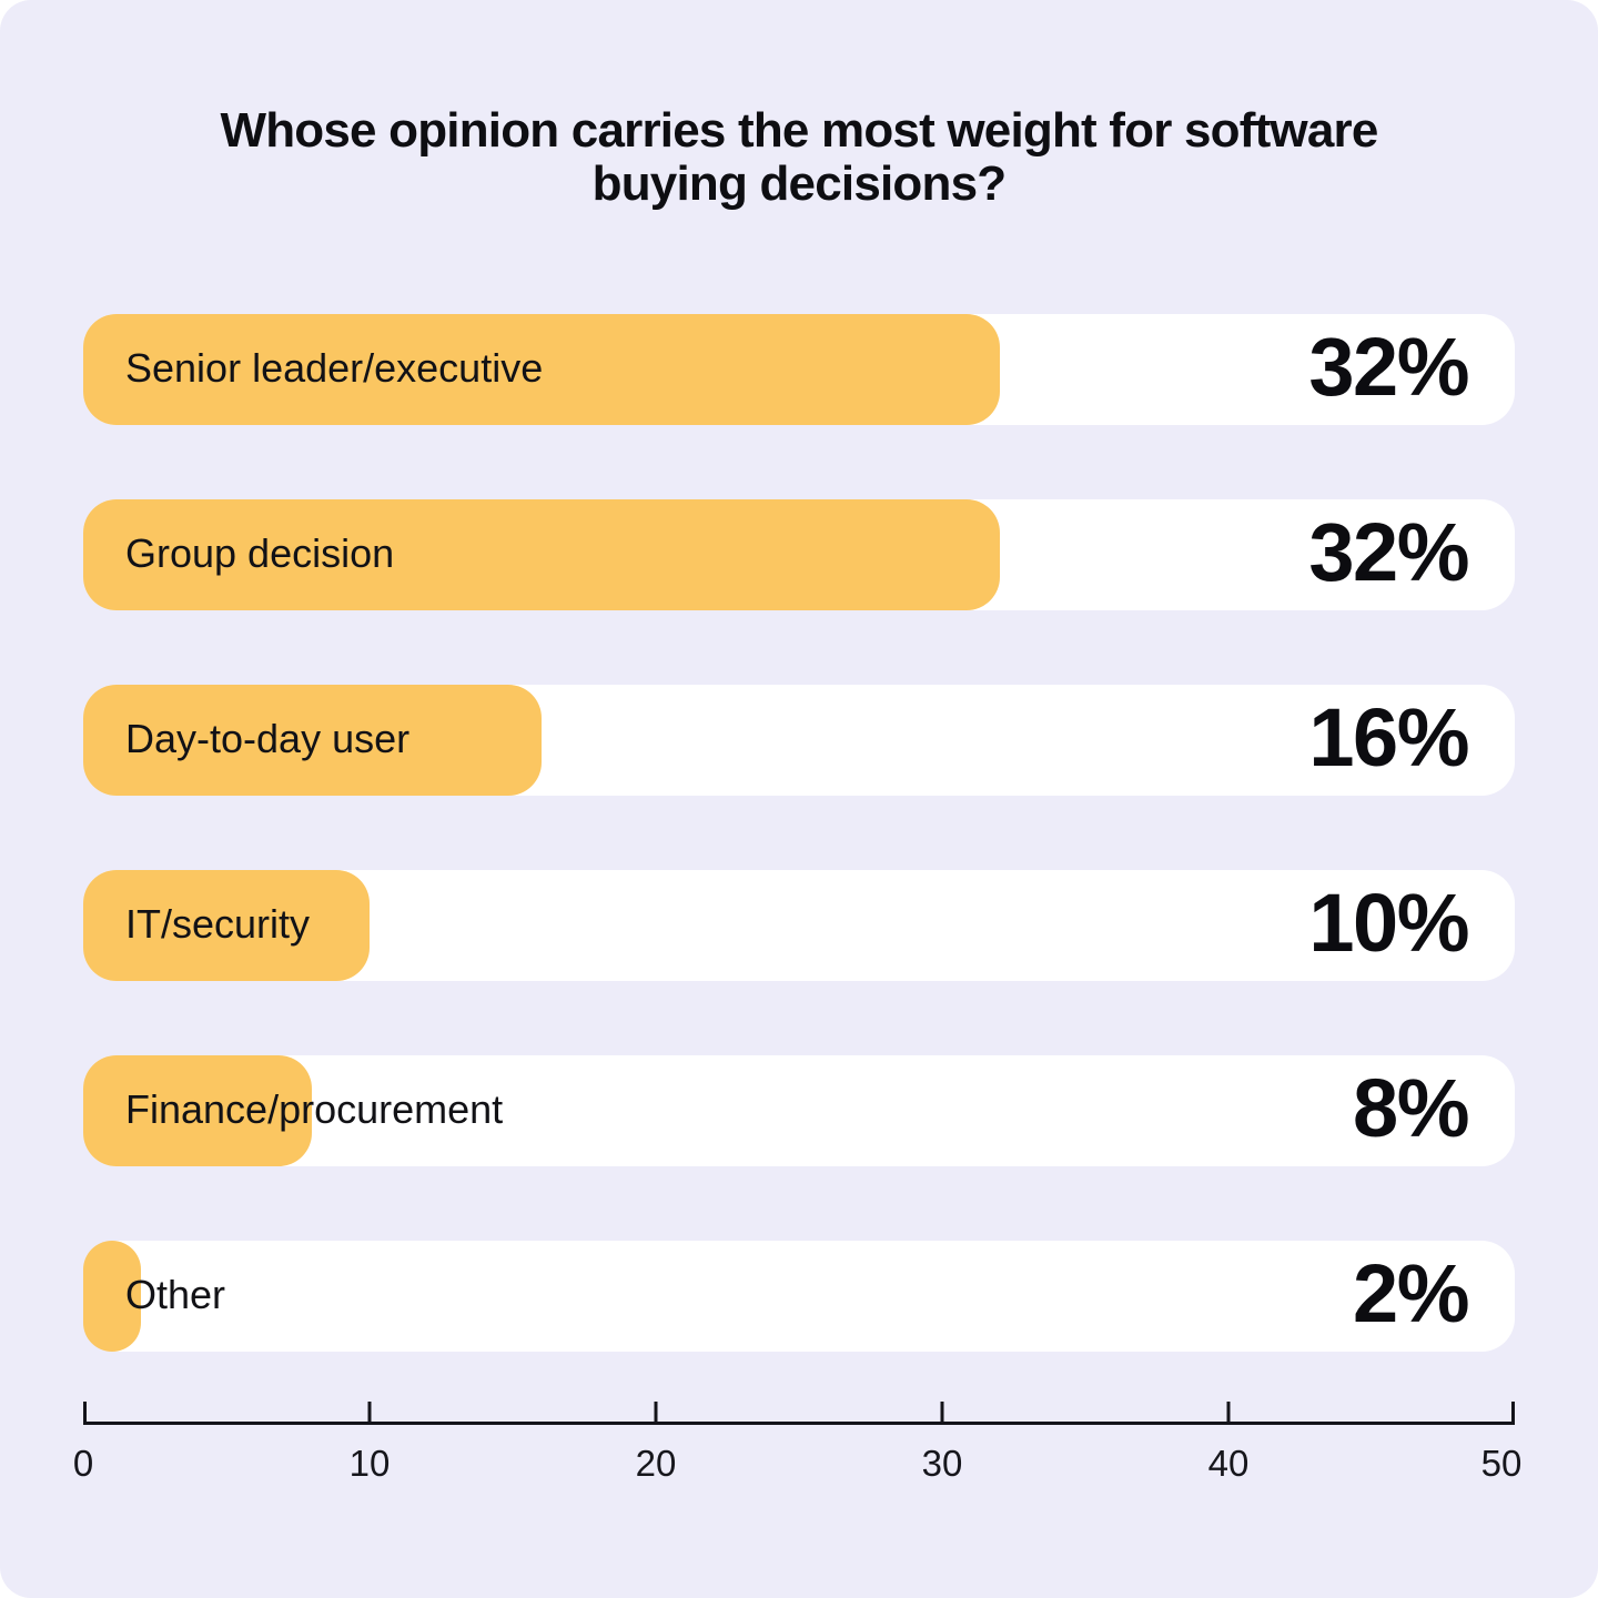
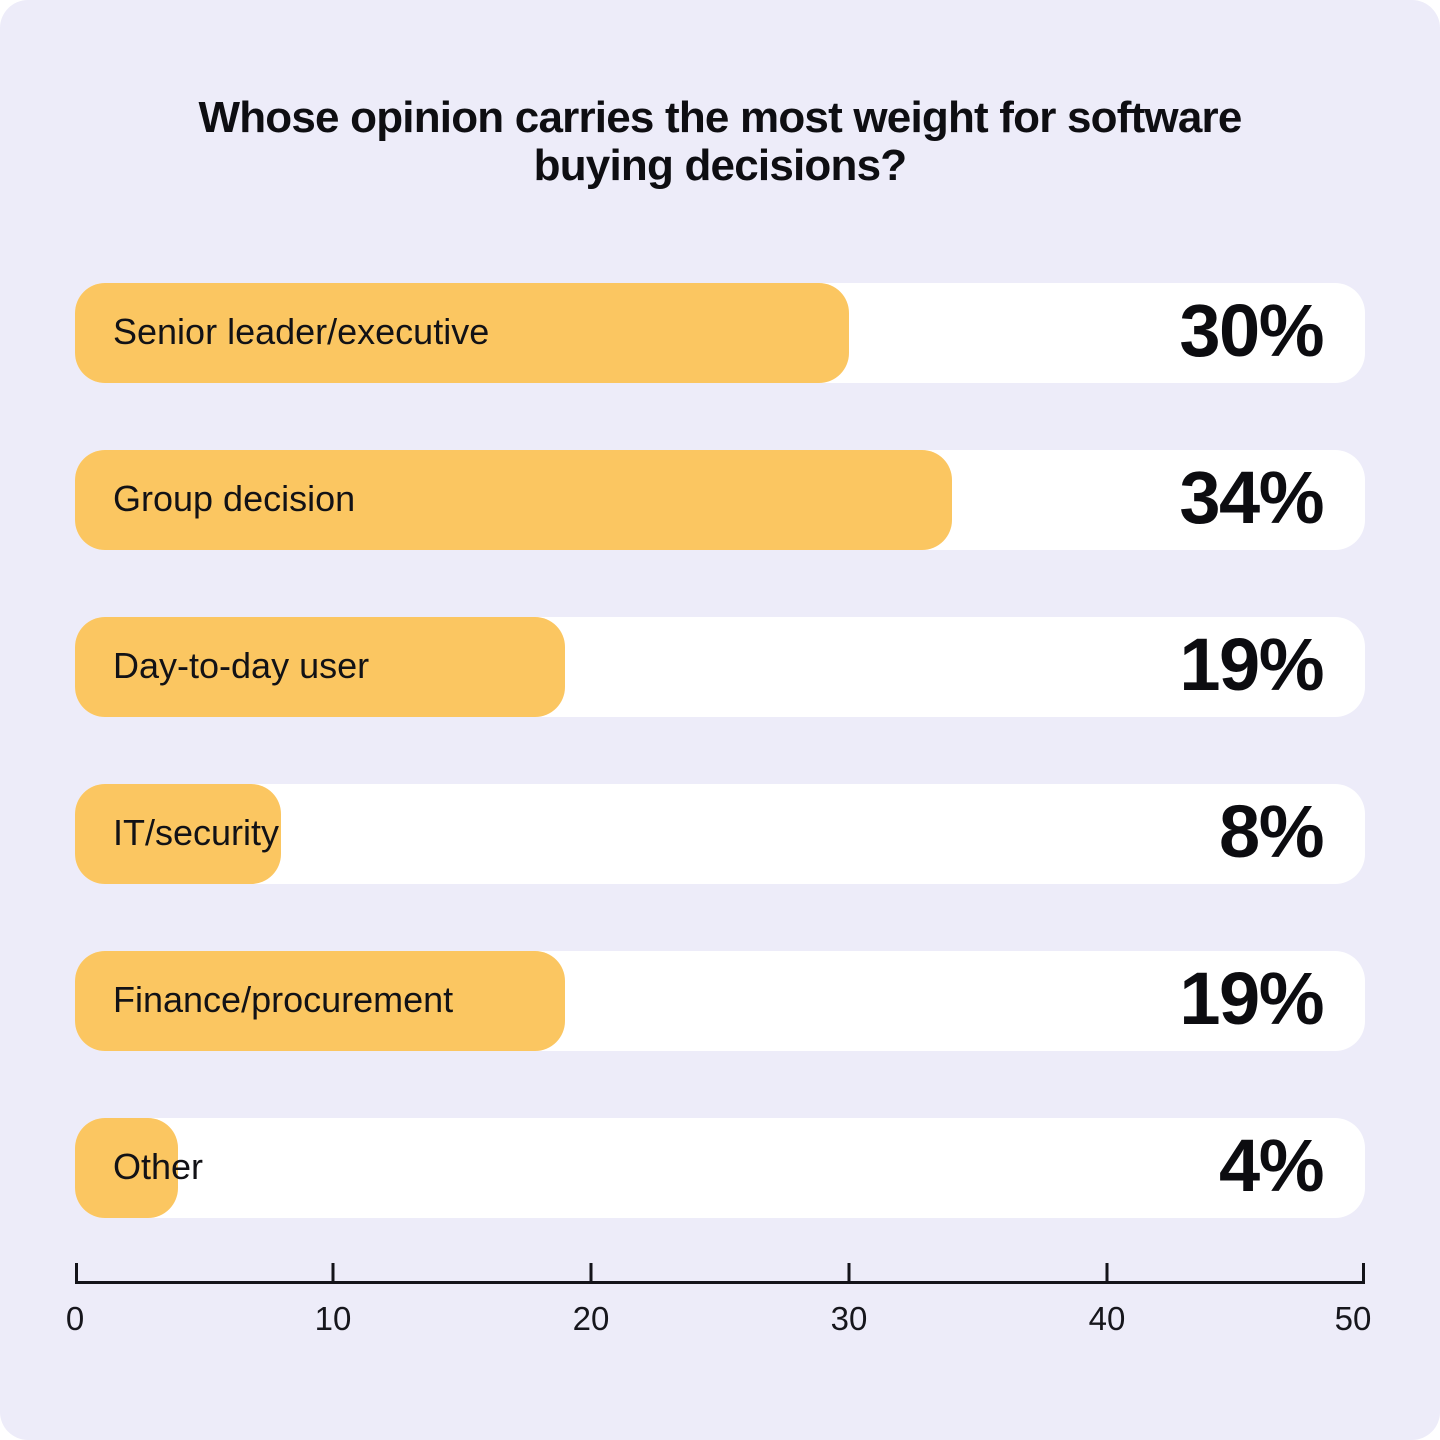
Senior leader/executive: 32% -> 30%
Group decision: 32% -> 34%
Day-to-day user: 16% -> 19%
IT/security: 10% -> 8%
Finance/procurement: 8% -> 19%
Other: 2% -> 4%
